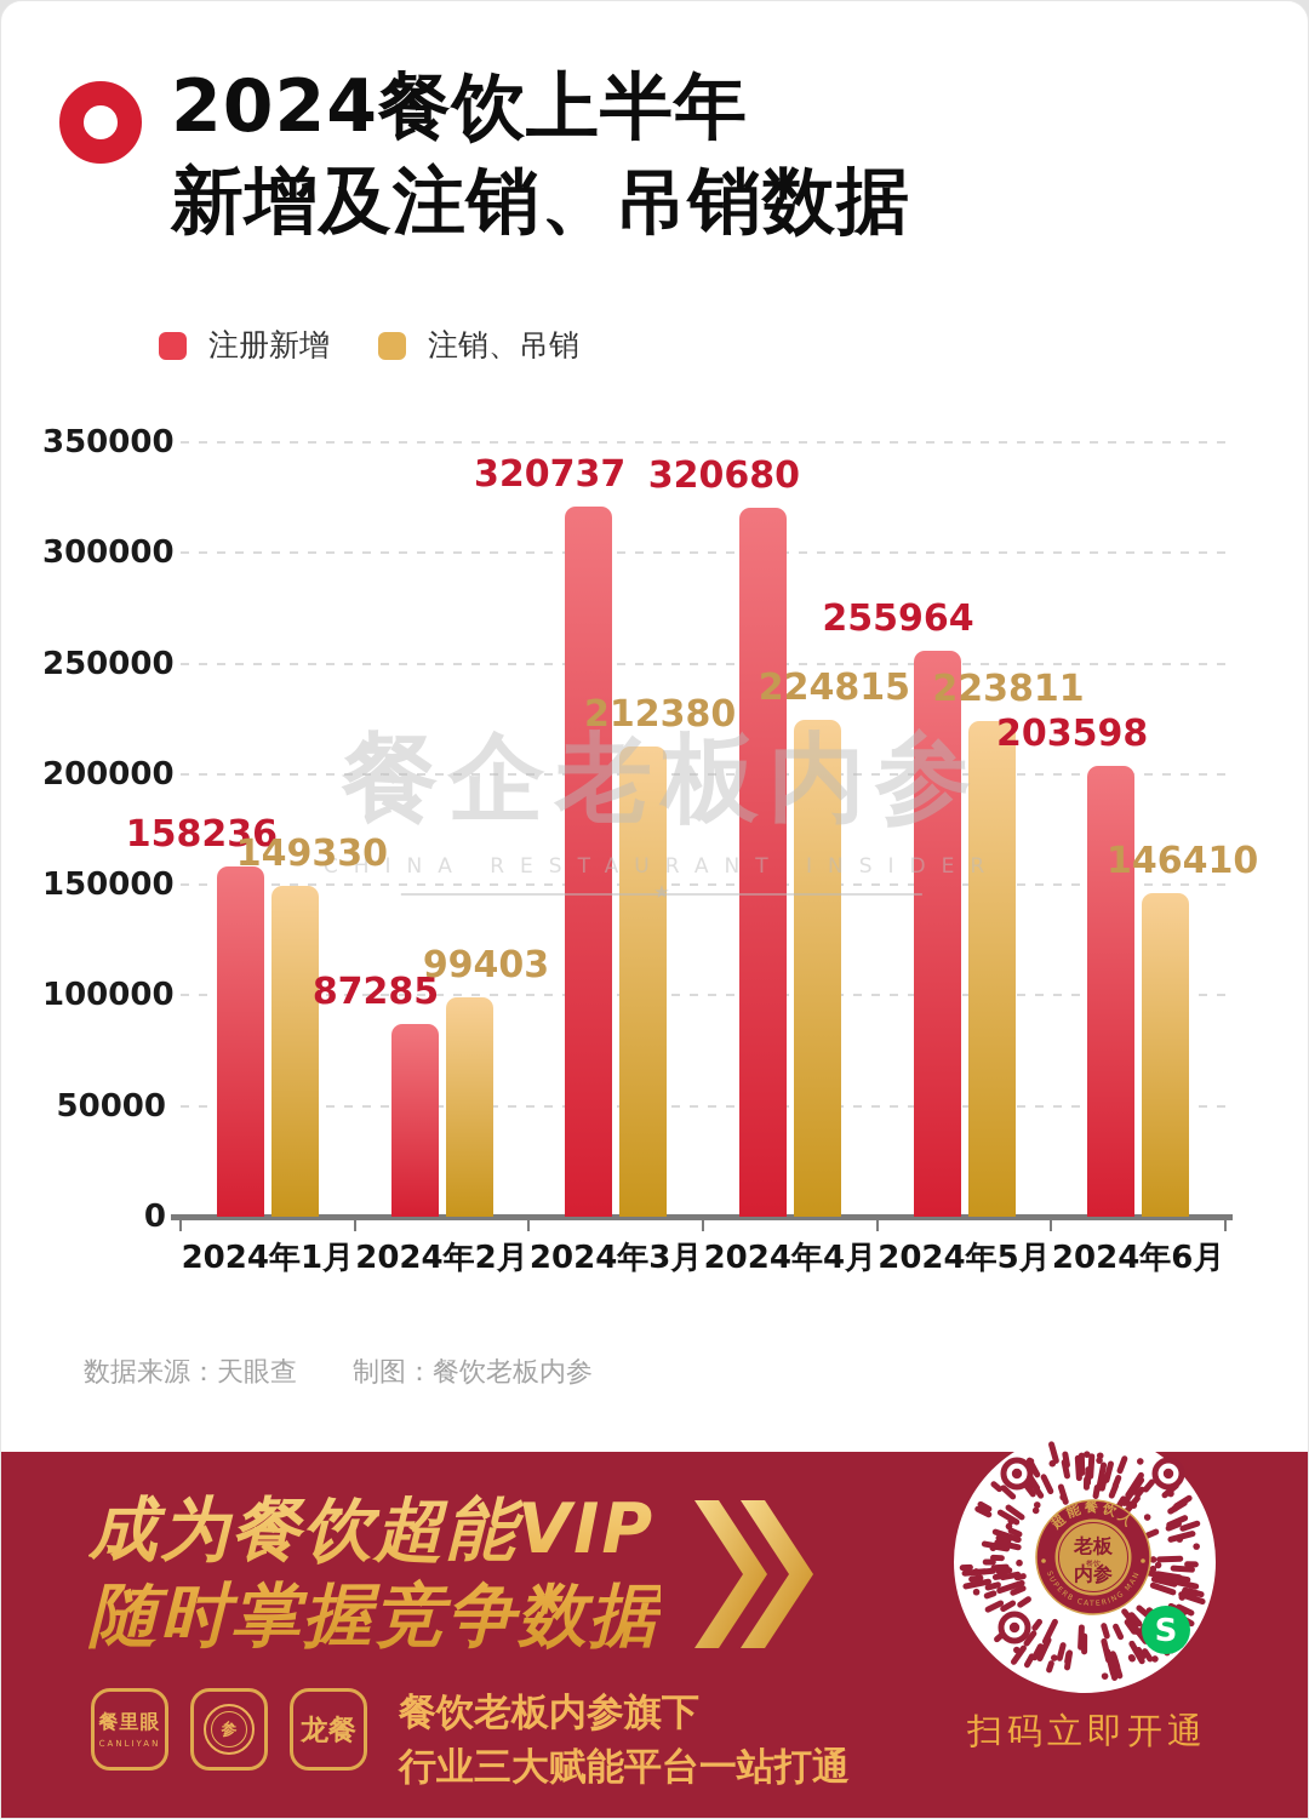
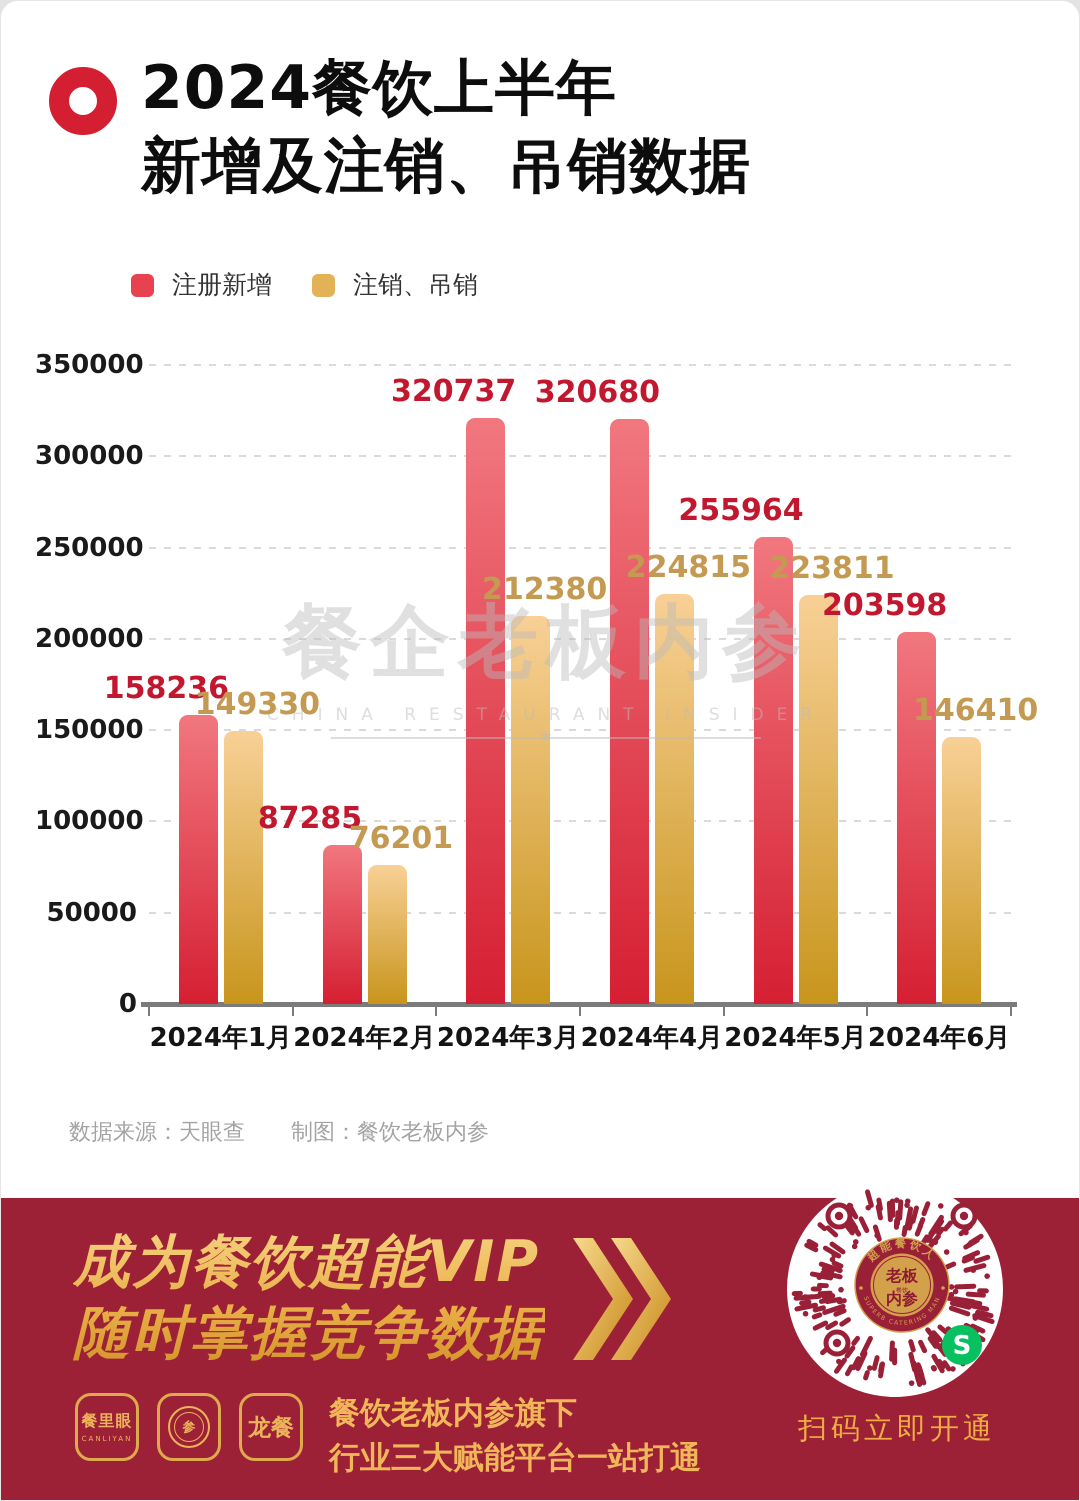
注销、吊销/2024年2月: 99403 -> 76201
